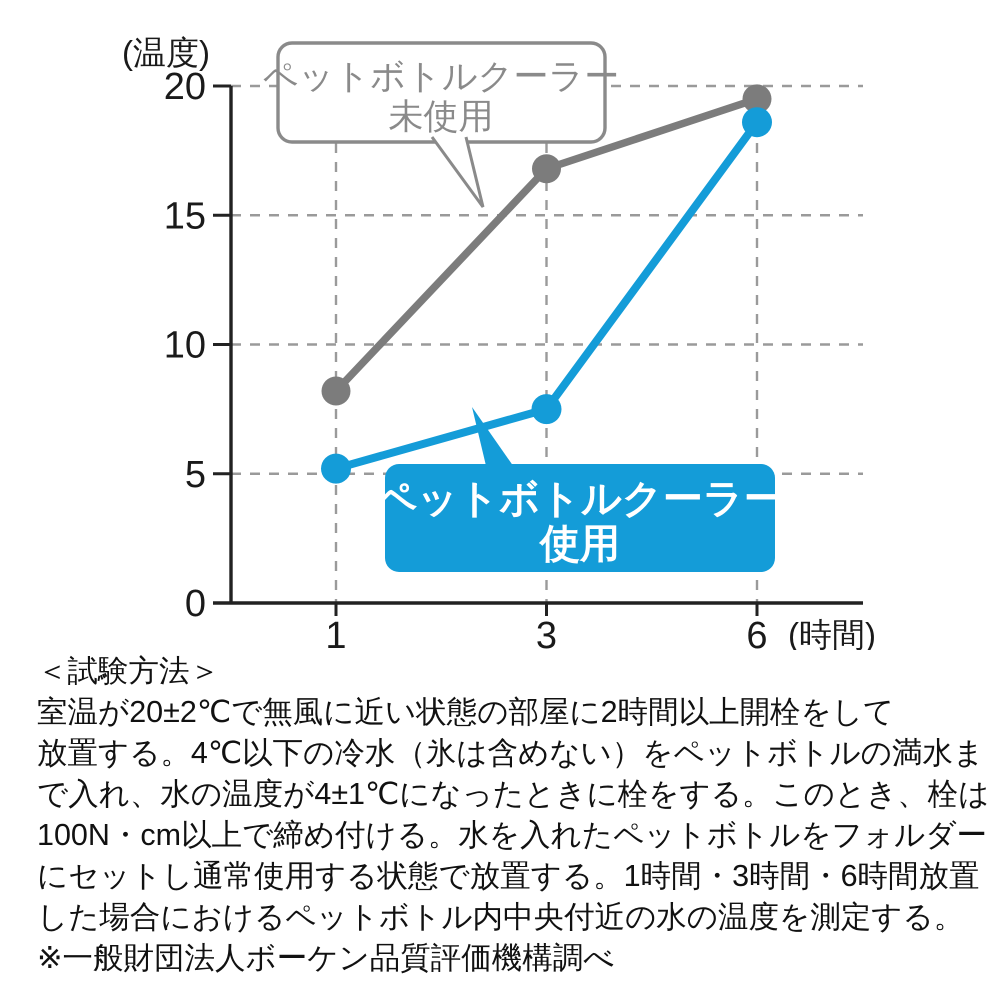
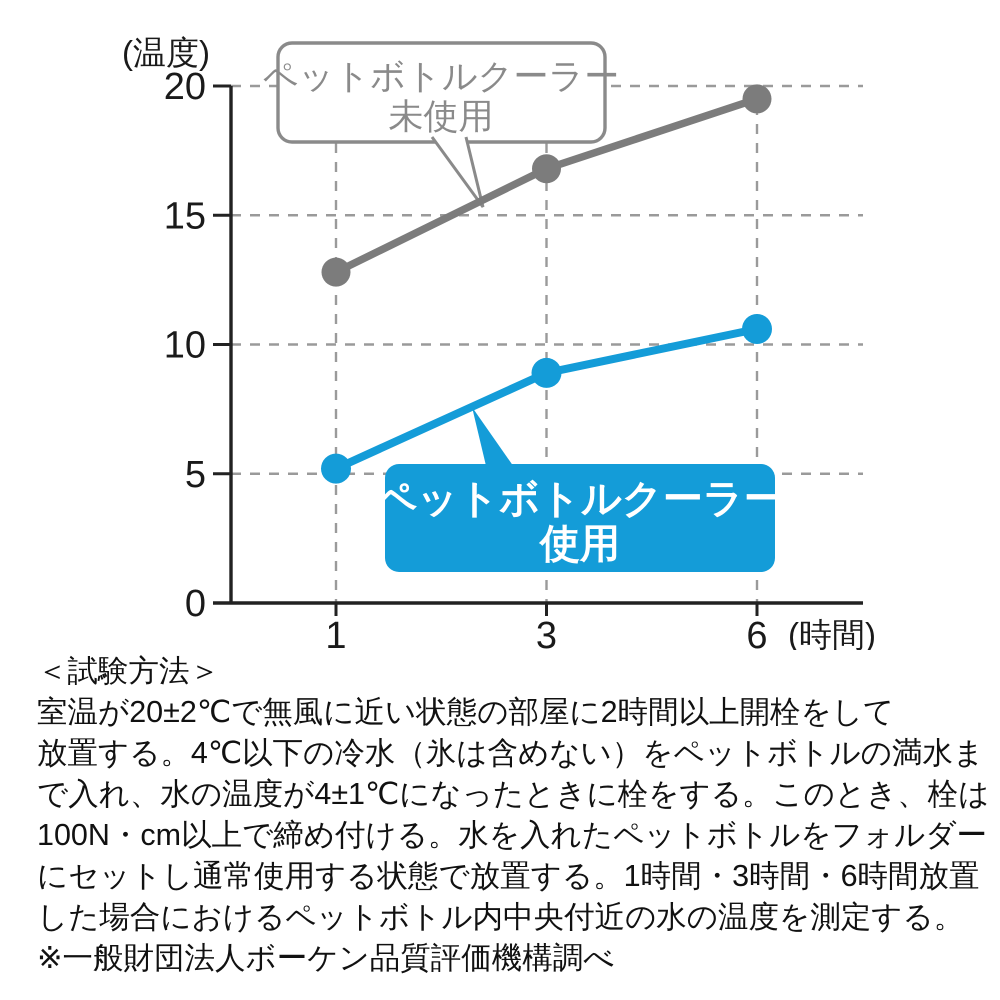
ペットボトルクーラー未使用/1: 8.2 -> 12.8
ペットボトルクーラー使用/3: 7.5 -> 8.9
ペットボトルクーラー使用/6: 18.6 -> 10.6
